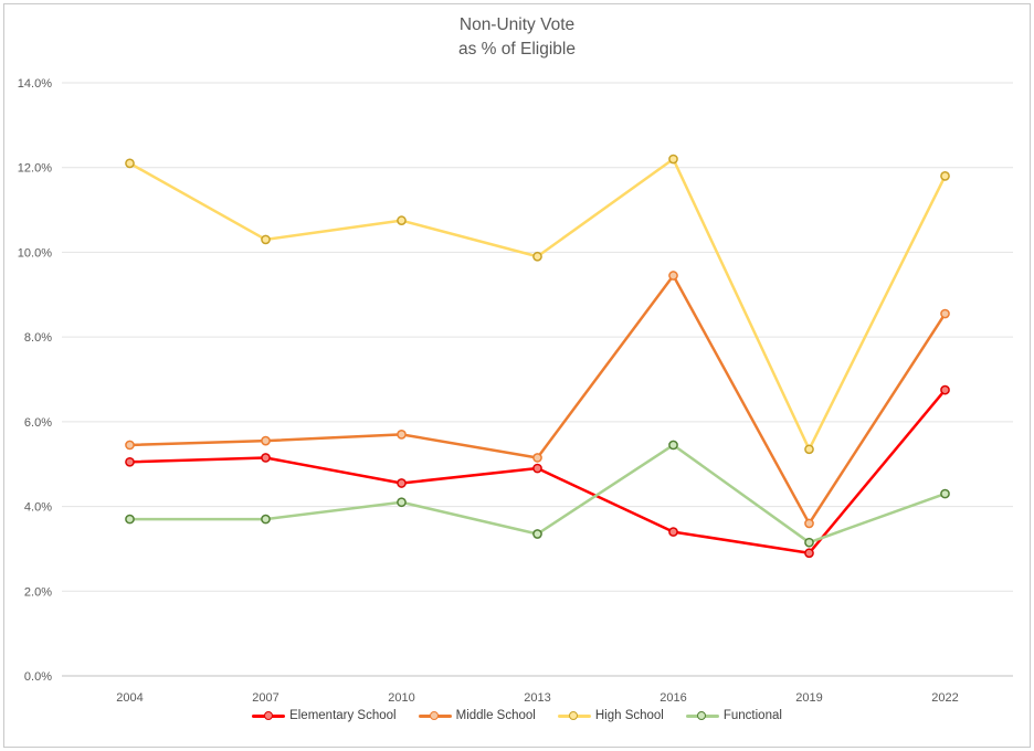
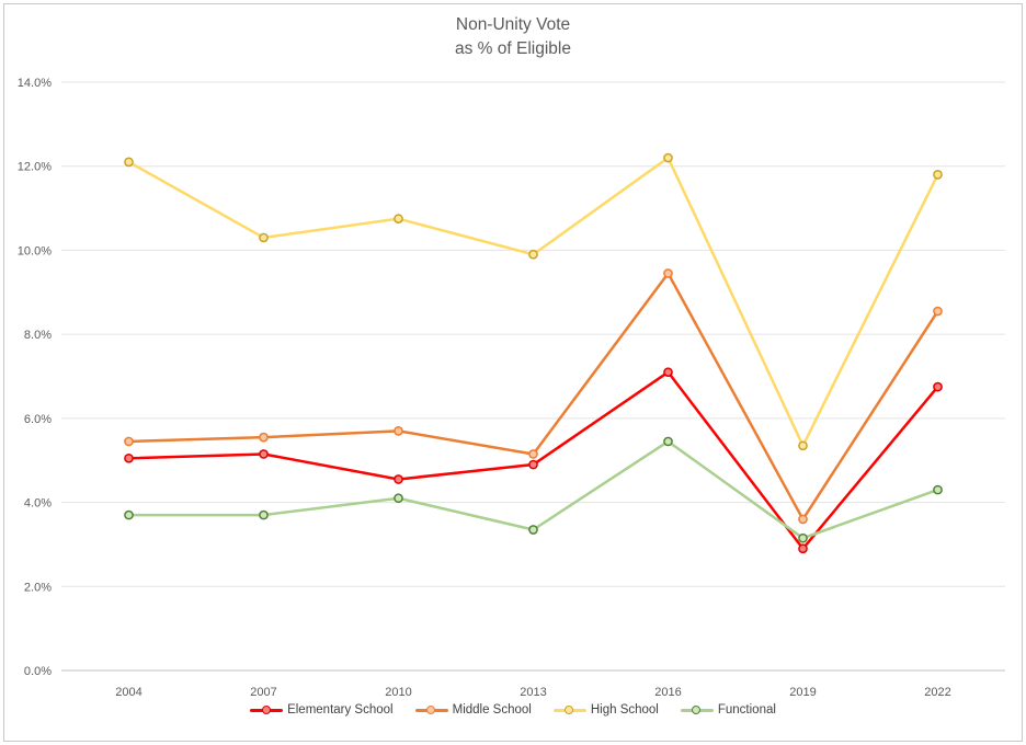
Elementary School/2016: 3.4% -> 7.1%
